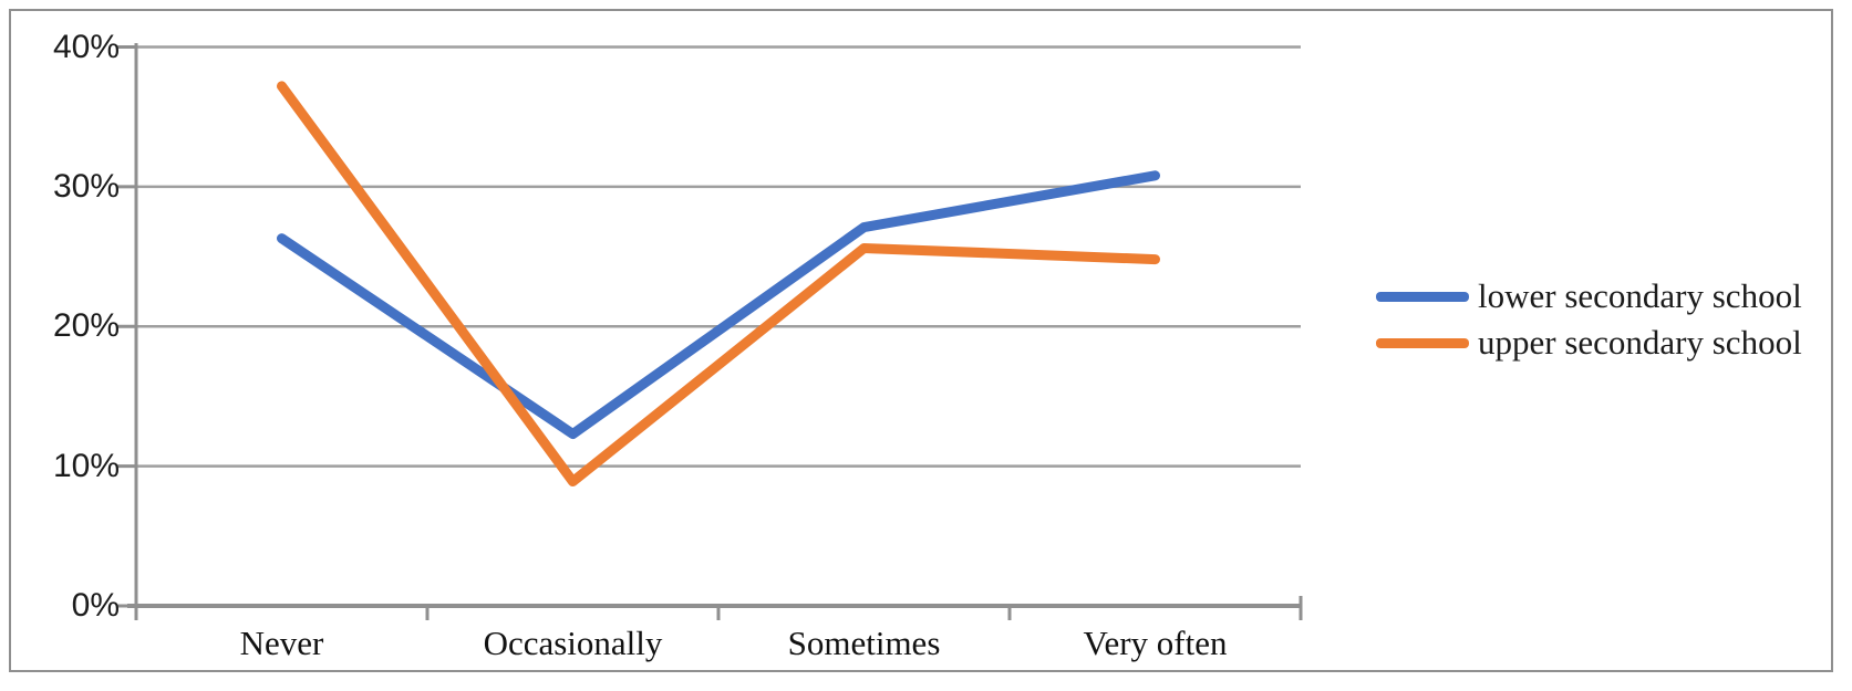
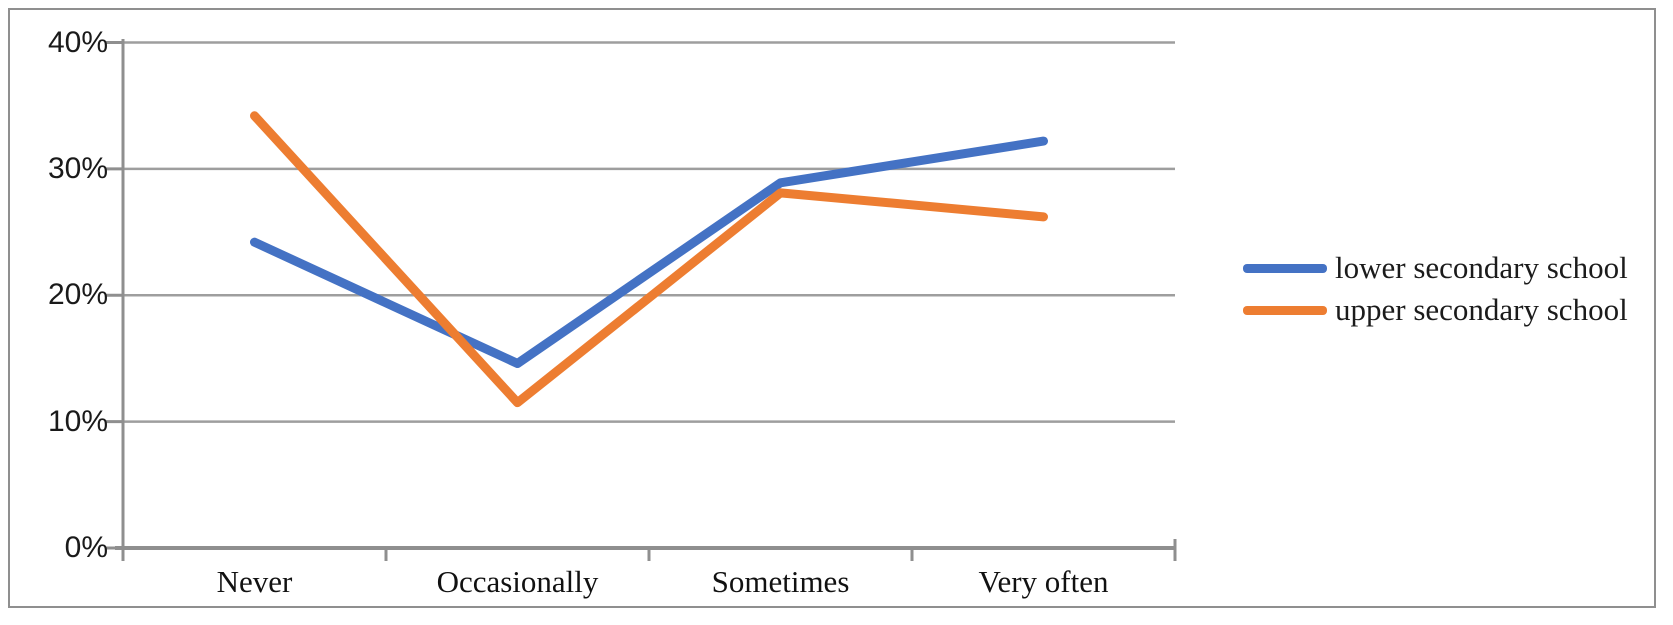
lower secondary school/Never: 26.3% -> 24.2%
upper secondary school/Never: 37.2% -> 34.2%
lower secondary school/Occasionally: 12.3% -> 14.6%
upper secondary school/Occasionally: 8.9% -> 11.5%
lower secondary school/Sometimes: 27.1% -> 28.9%
upper secondary school/Sometimes: 25.6% -> 28.1%
lower secondary school/Very often: 30.8% -> 32.2%
upper secondary school/Very often: 24.8% -> 26.2%
